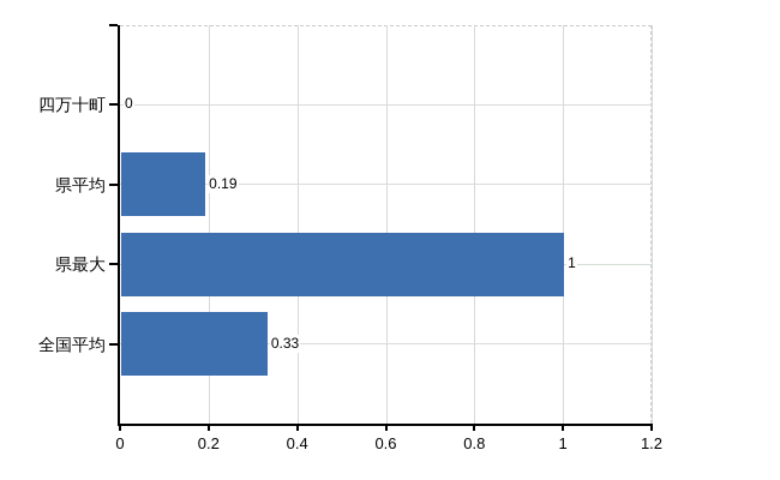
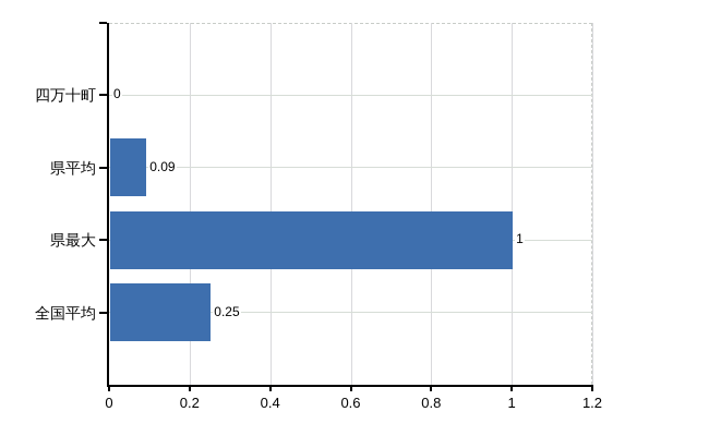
県平均: 0.19 -> 0.09
全国平均: 0.33 -> 0.25
